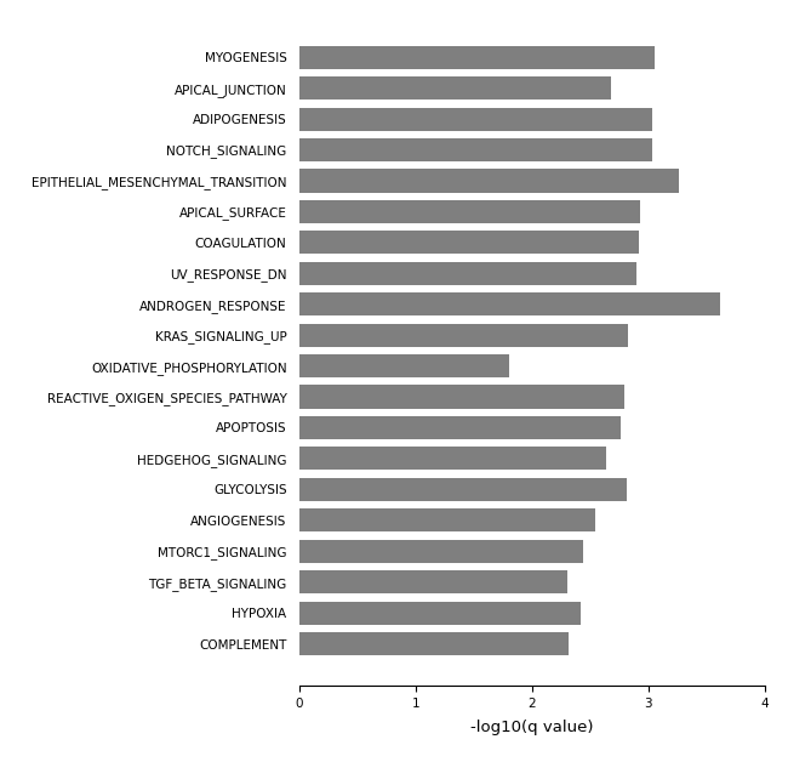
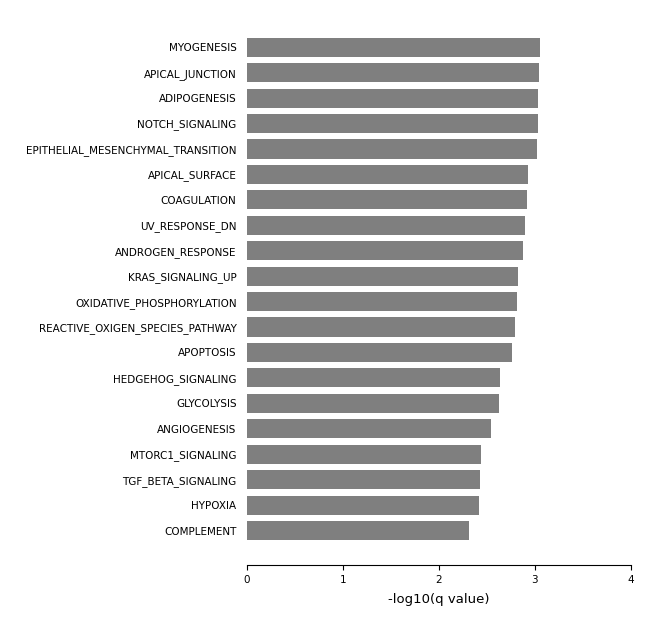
APICAL_JUNCTION: 2.68 -> 3.05
EPITHELIAL_MESENCHYMAL_TRANSITION: 3.26 -> 3.02
ANDROGEN_RESPONSE: 3.62 -> 2.88
OXIDATIVE_PHOSPHORYLATION: 1.80 -> 2.82
GLYCOLYSIS: 2.82 -> 2.63
TGF_BETA_SIGNALING: 2.30 -> 2.43
